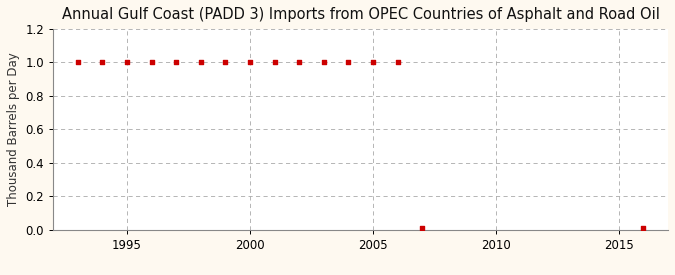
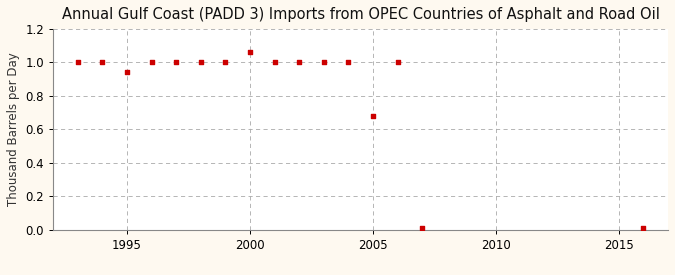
1995: 1.00 -> 0.94
2000: 1.00 -> 1.06
2005: 1.00 -> 0.68
